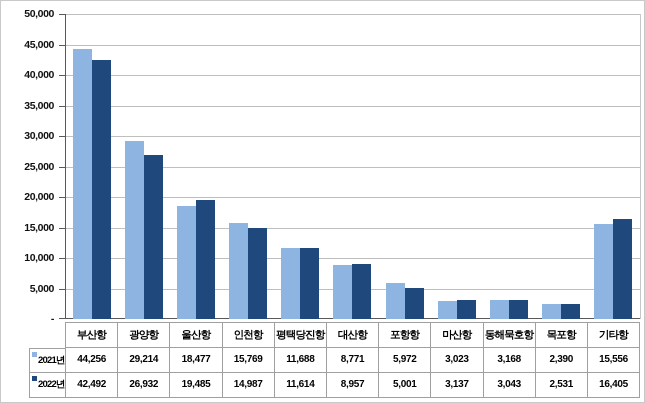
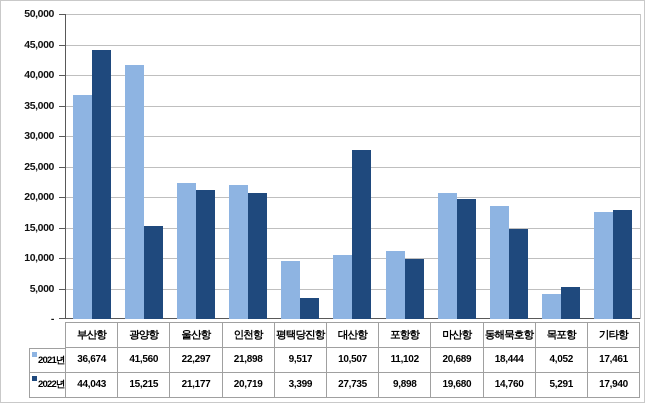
2021년/부산항: 44,256 -> 36,674
2022년/부산항: 42,492 -> 44,043
2021년/광양항: 29,214 -> 41,560
2022년/광양항: 26,932 -> 15,215
2021년/울산항: 18,477 -> 22,297
2022년/울산항: 19,485 -> 21,177
2021년/인천항: 15,769 -> 21,898
2022년/인천항: 14,987 -> 20,719
2021년/평택당진항: 11,688 -> 9,517
2022년/평택당진항: 11,614 -> 3,399
2021년/대산항: 8,771 -> 10,507
2022년/대산항: 8,957 -> 27,735
2021년/포항항: 5,972 -> 11,102
2022년/포항항: 5,001 -> 9,898
2021년/마산항: 3,023 -> 20,689
2022년/마산항: 3,137 -> 19,680
2021년/동해묵호항: 3,168 -> 18,444
2022년/동해묵호항: 3,043 -> 14,760
2021년/목포항: 2,390 -> 4,052
2022년/목포항: 2,531 -> 5,291
2021년/기타항: 15,556 -> 17,461
2022년/기타항: 16,405 -> 17,940
